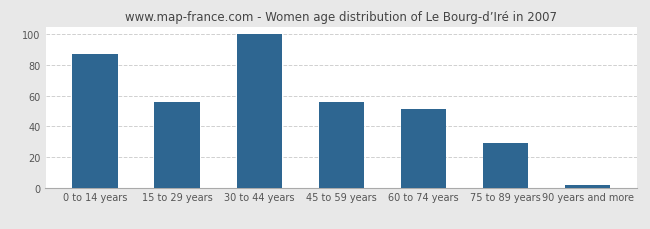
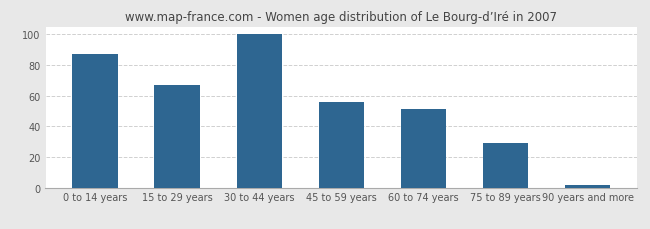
15 to 29 years: 56 -> 67
